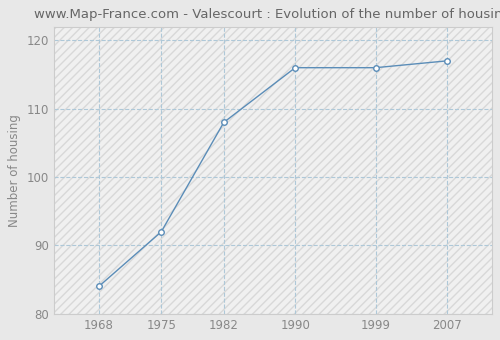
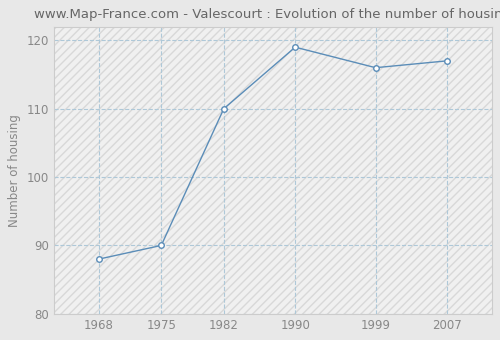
1968: 84 -> 88
1975: 92 -> 90
1982: 108 -> 110
1990: 116 -> 119
